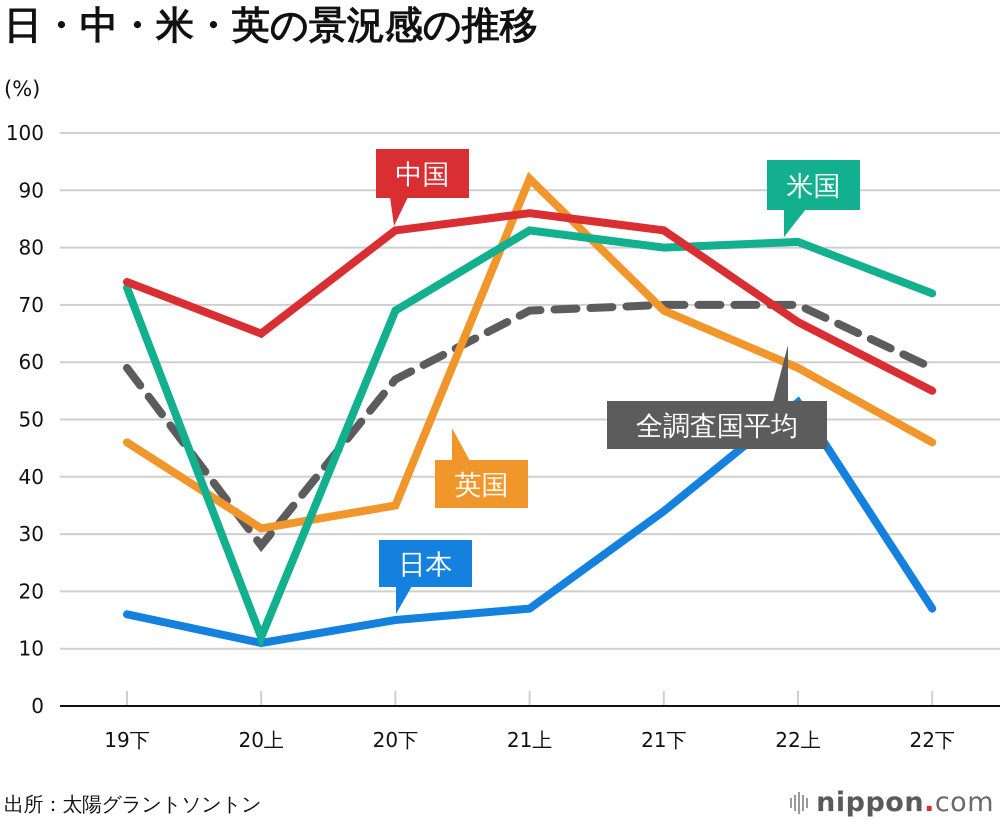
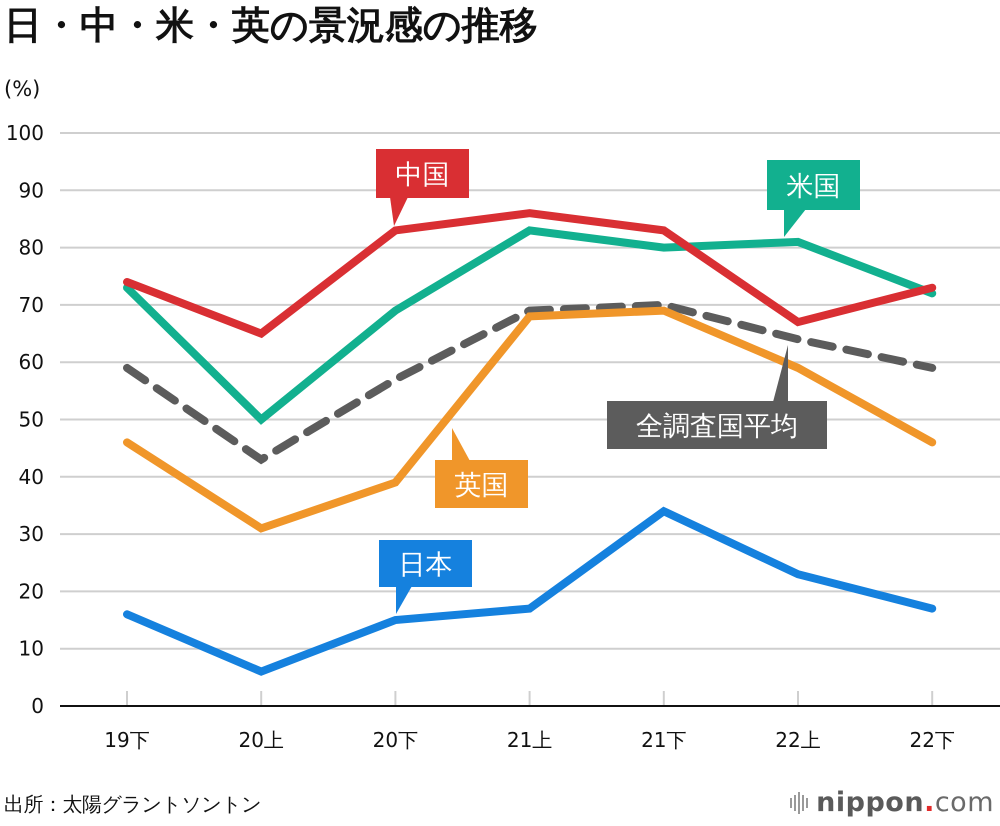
米国/20上: 12 -> 50
全調査国平均/20上: 28 -> 43
日本/20上: 11 -> 6
英国/20下: 35 -> 39
英国/21上: 92 -> 68
全調査国平均/22上: 70 -> 64
日本/22上: 53 -> 23
中国/22下: 55 -> 73
